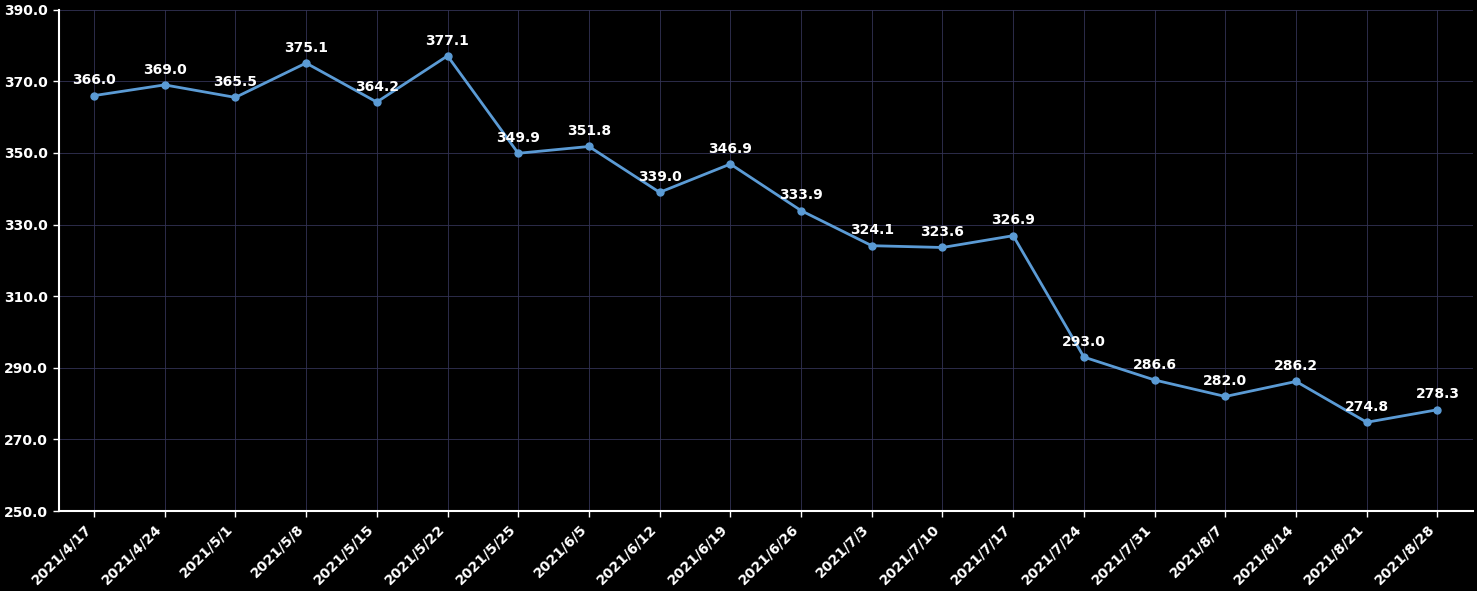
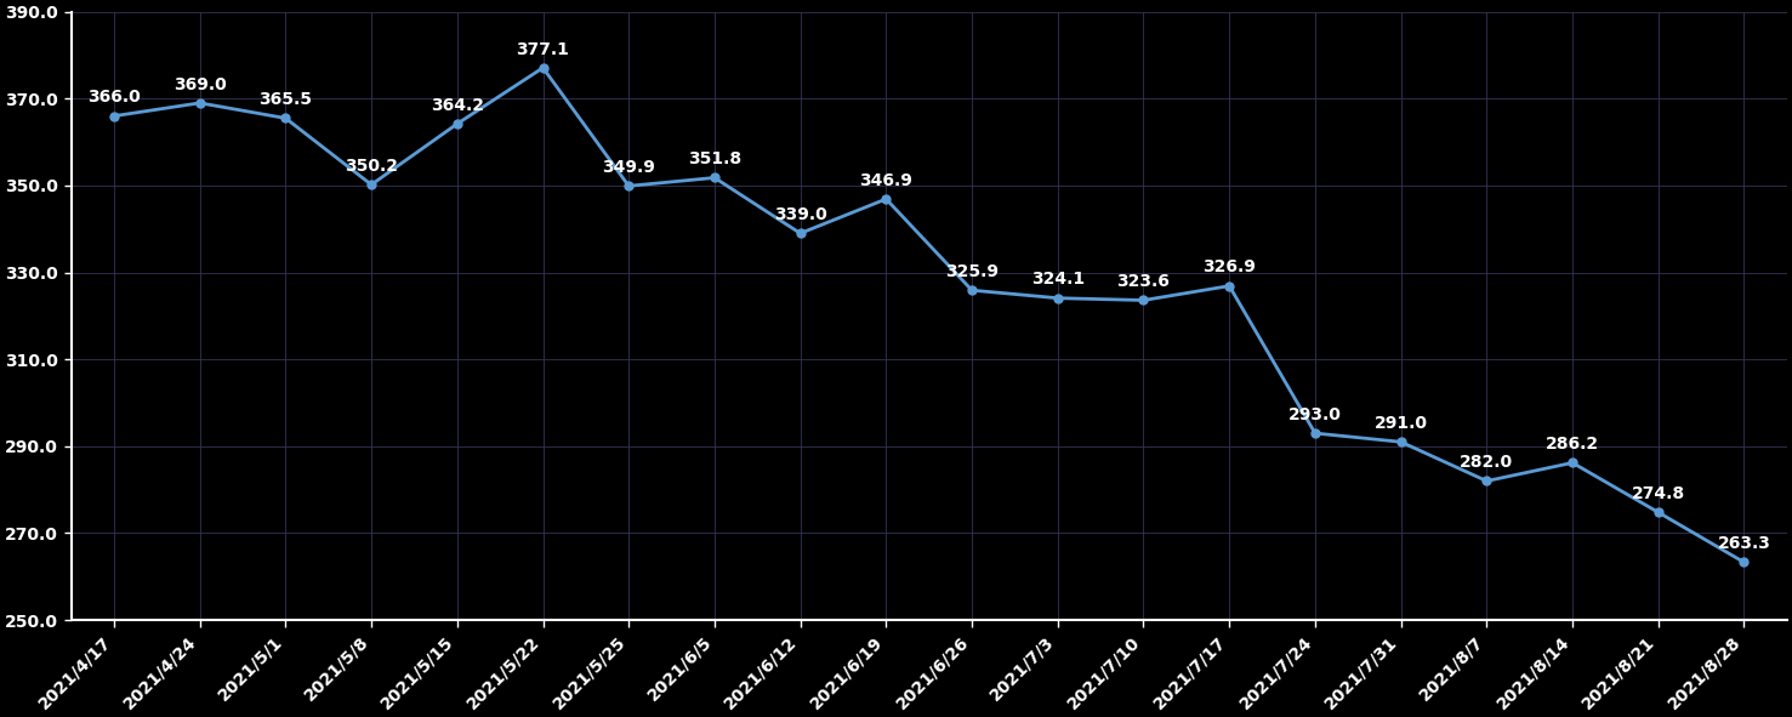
2021/5/8: 375.1 -> 350.2
2021/6/26: 333.9 -> 325.9
2021/7/31: 286.6 -> 291.0
2021/8/28: 278.3 -> 263.3
